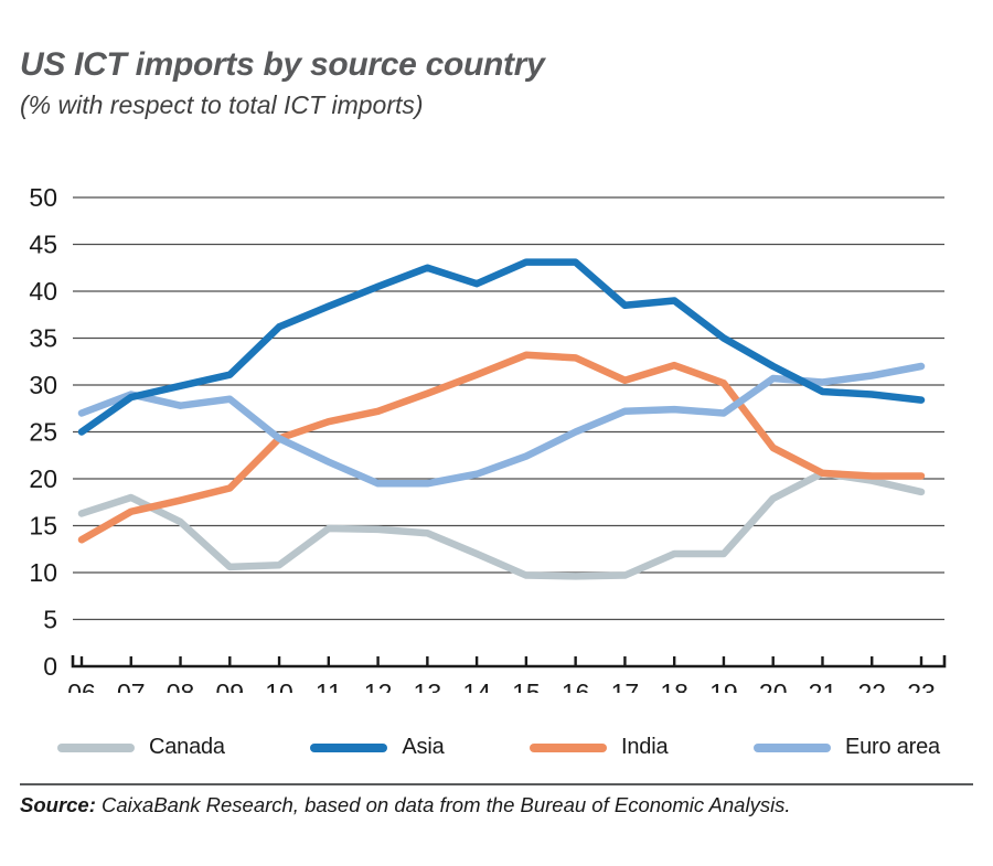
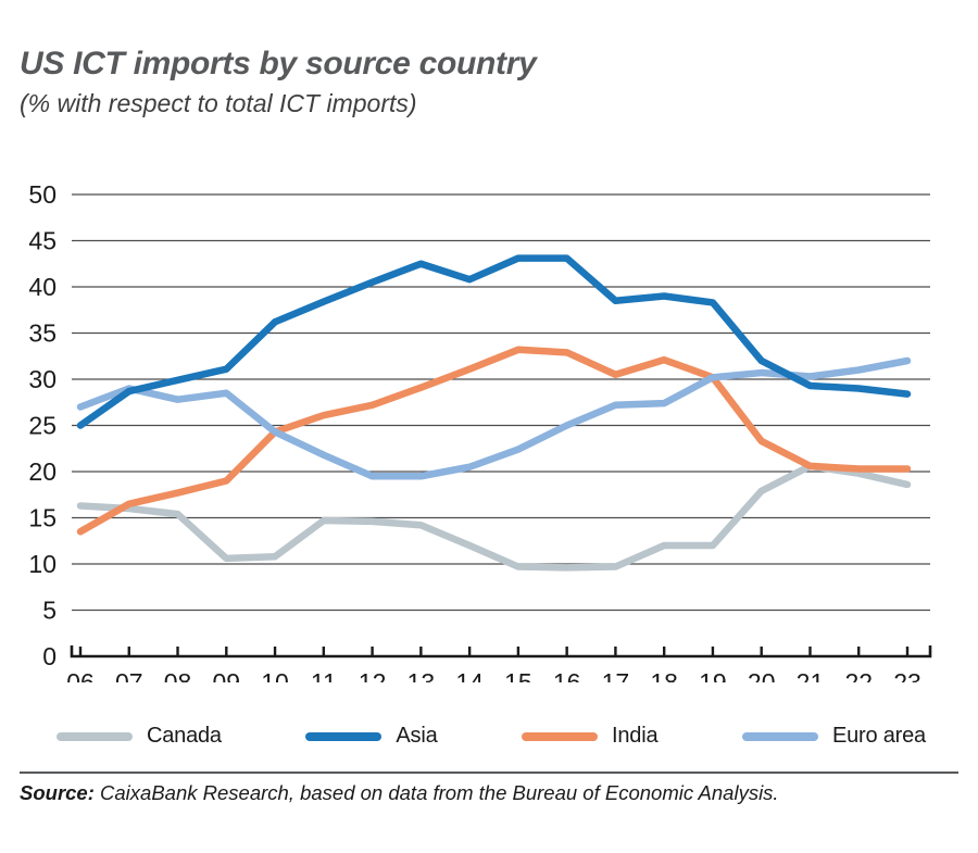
Canada/07: 18 -> 16
Asia/19: 35 -> 38
Euro area/19: 27 -> 30
